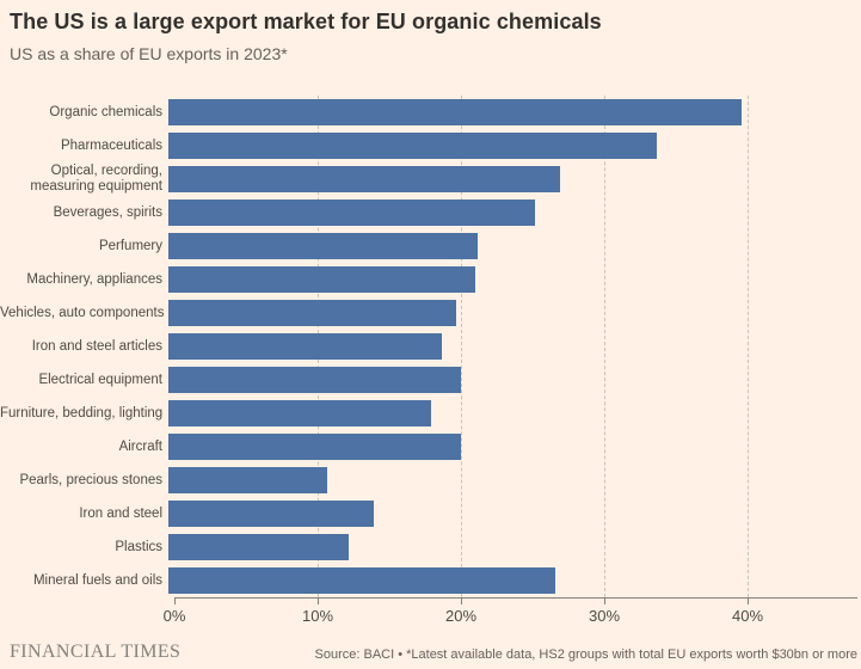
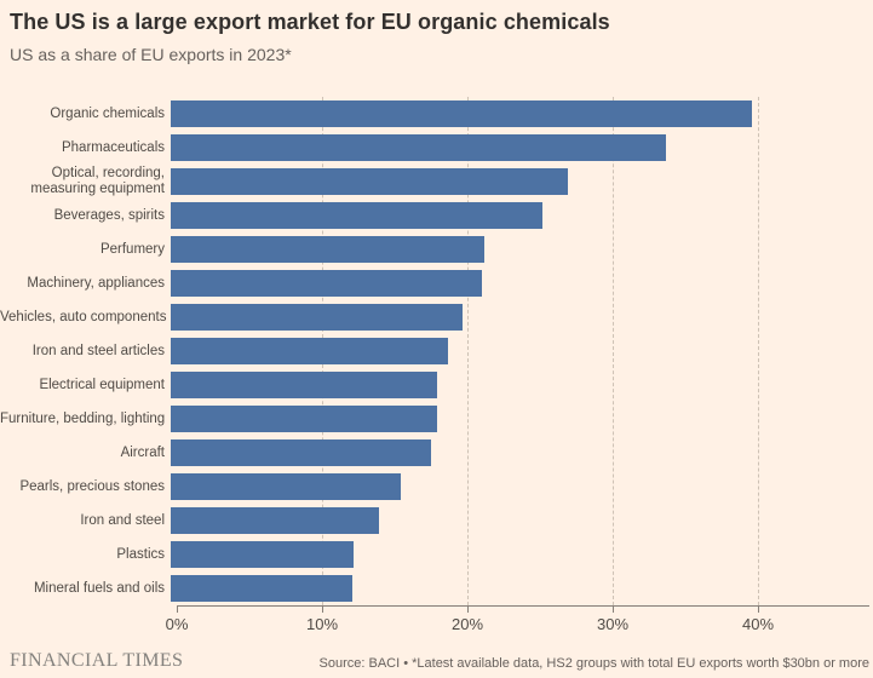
Electrical equipment: 20.4% -> 18.3%
Aircraft: 20.4% -> 17.9%
Pearls, precious stones: 11.1% -> 15.8%
Mineral fuels and oils: 27.0% -> 12.5%
